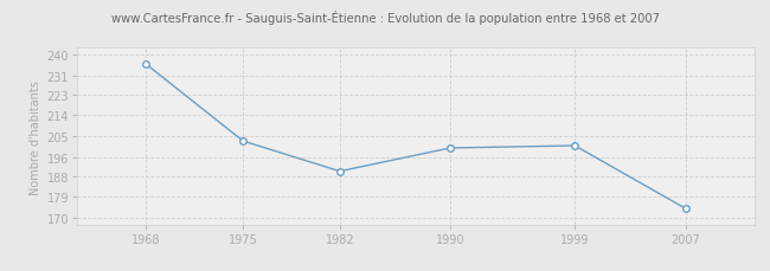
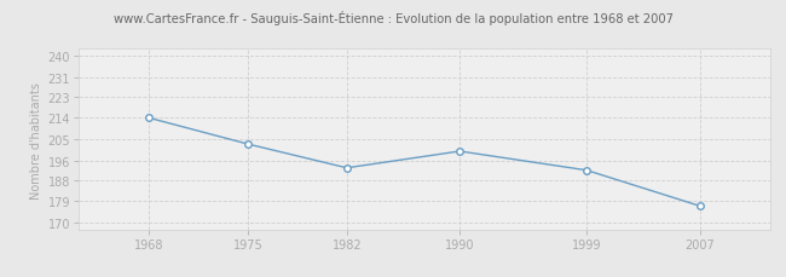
1968: 236 -> 214
1982: 190 -> 193
1999: 201 -> 192
2007: 174 -> 177
